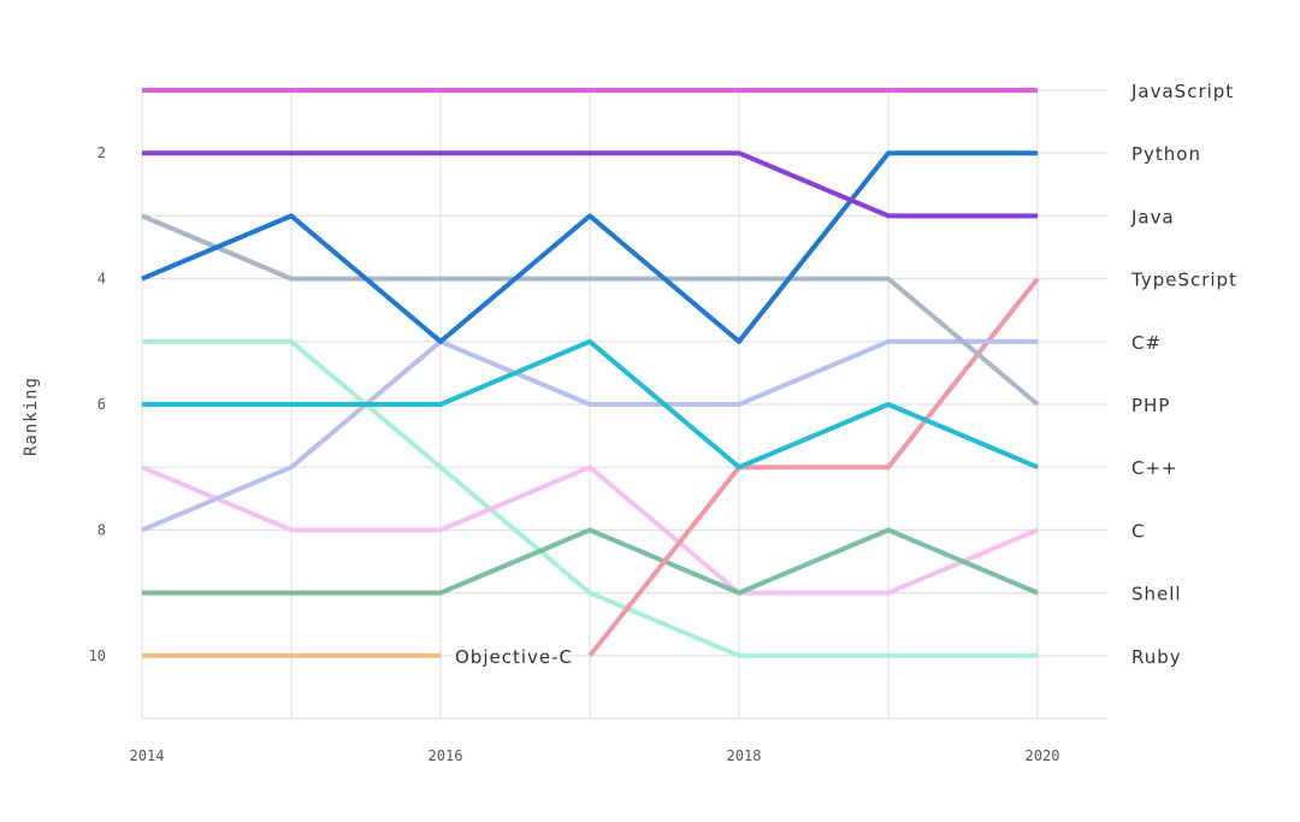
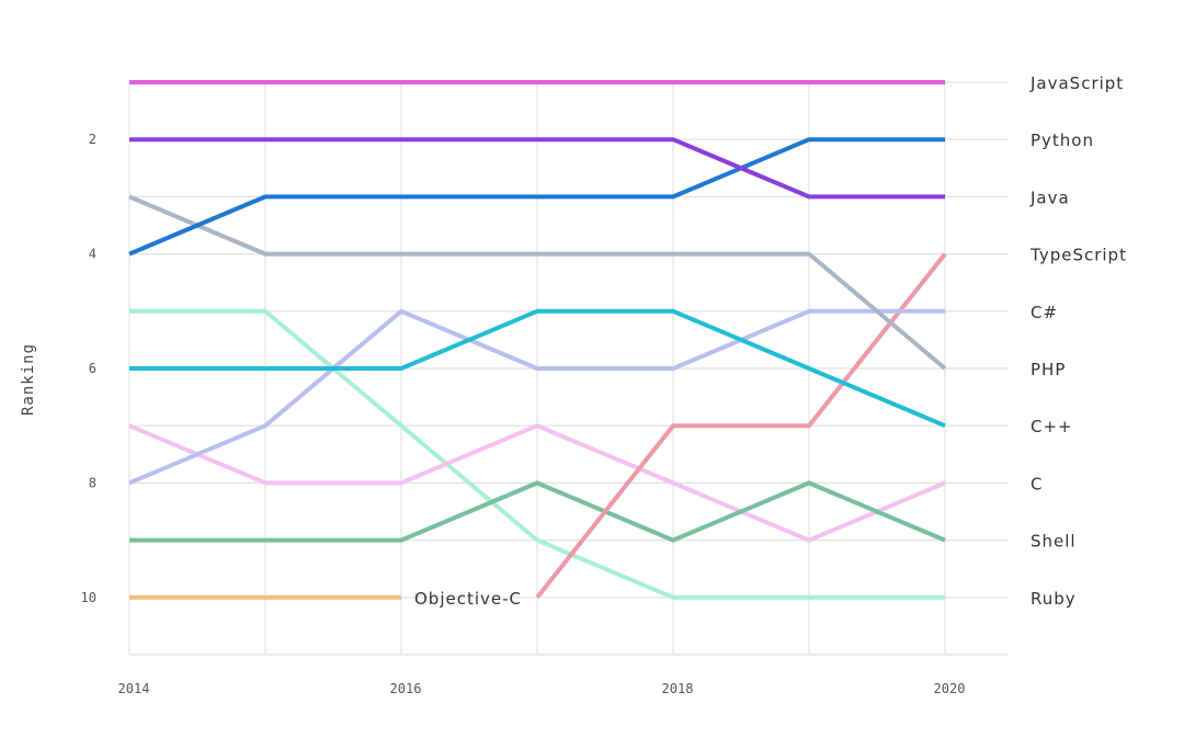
Python/2016: 5 -> 3
Python/2018: 5 -> 3
C++/2018: 7 -> 5
C/2018: 9 -> 8
